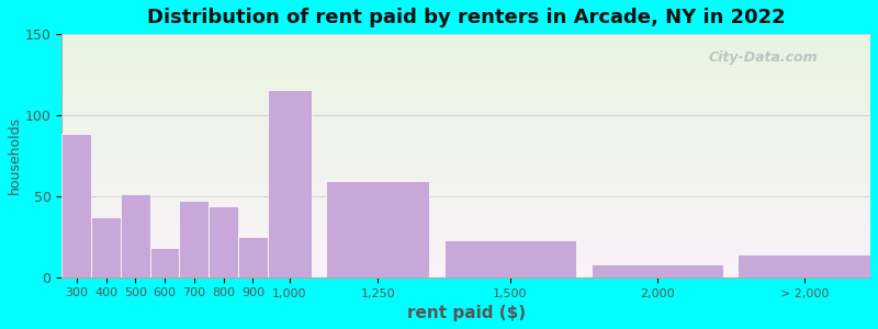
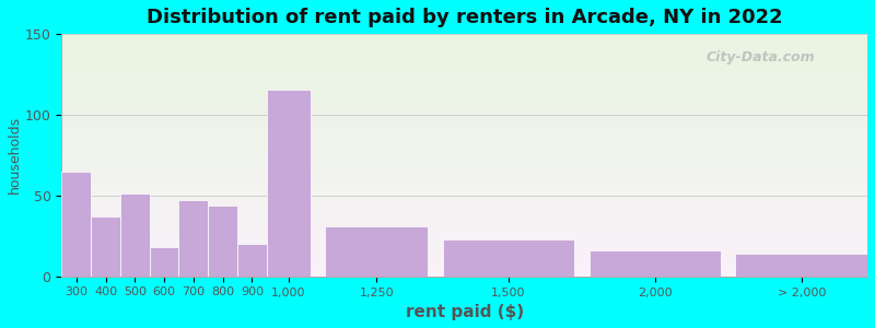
300: 88 -> 65
900: 25 -> 20
1,250: 59 -> 31
2,000: 8 -> 16
